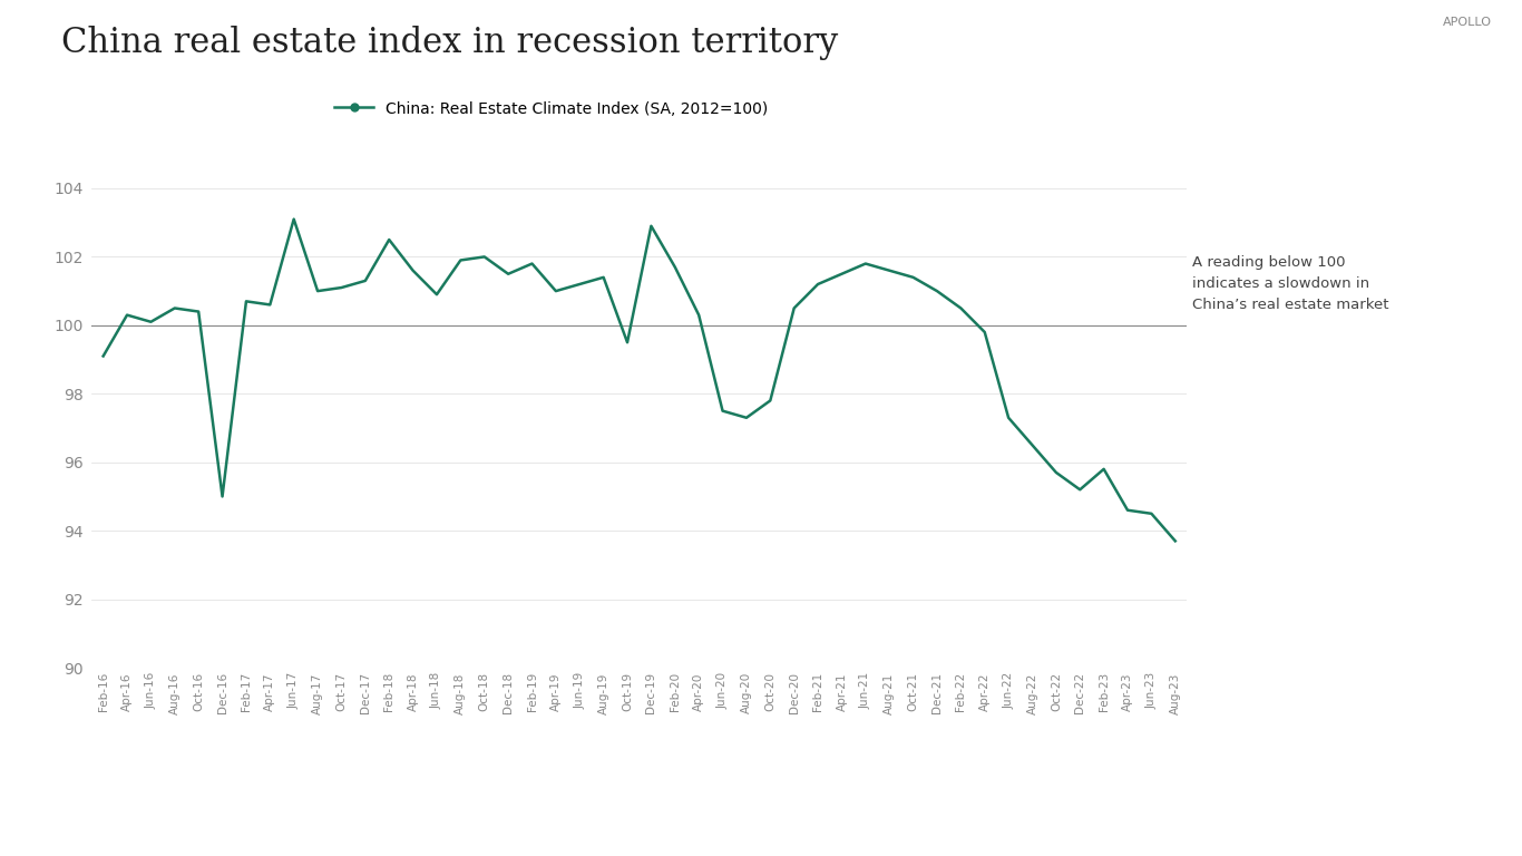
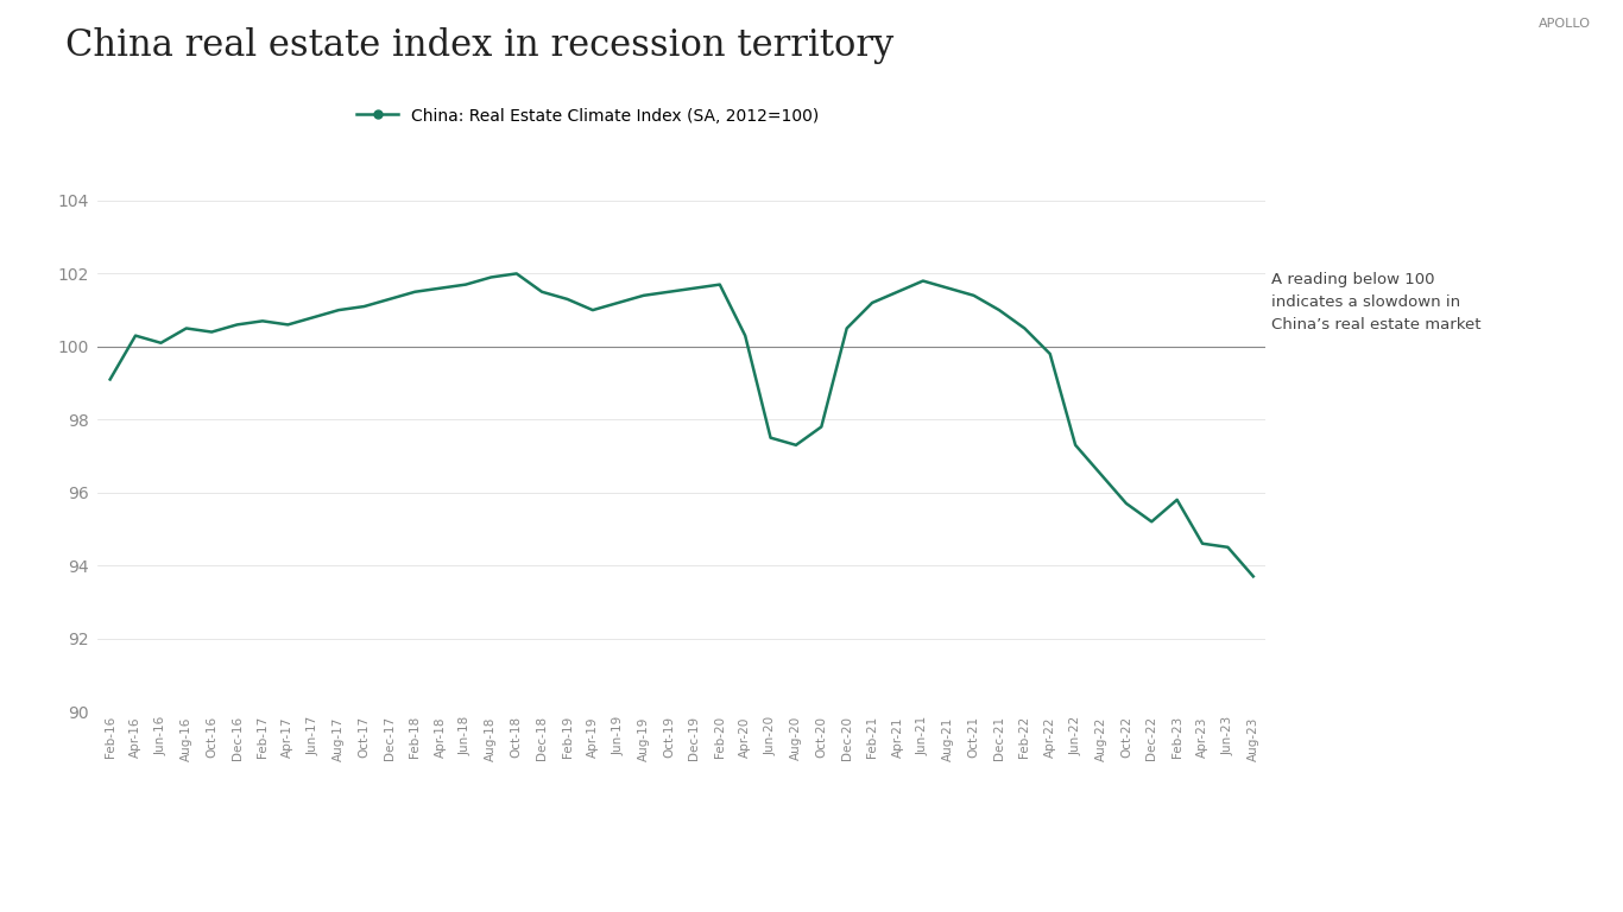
Dec-16: 95.0 -> 100.6
Jun-17: 103.1 -> 100.8
Feb-18: 102.5 -> 101.5
Jun-18: 100.9 -> 101.7
Feb-19: 101.8 -> 101.3
Oct-19: 99.5 -> 101.5
Dec-19: 102.9 -> 101.6
